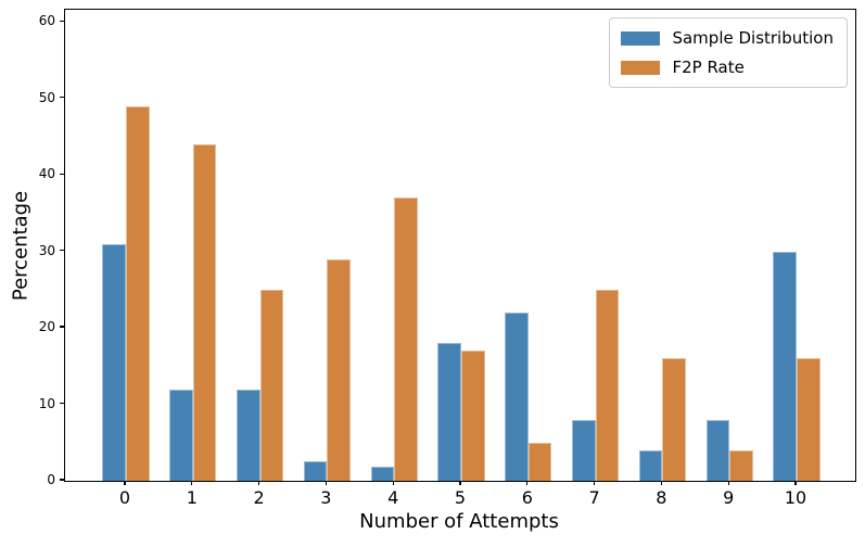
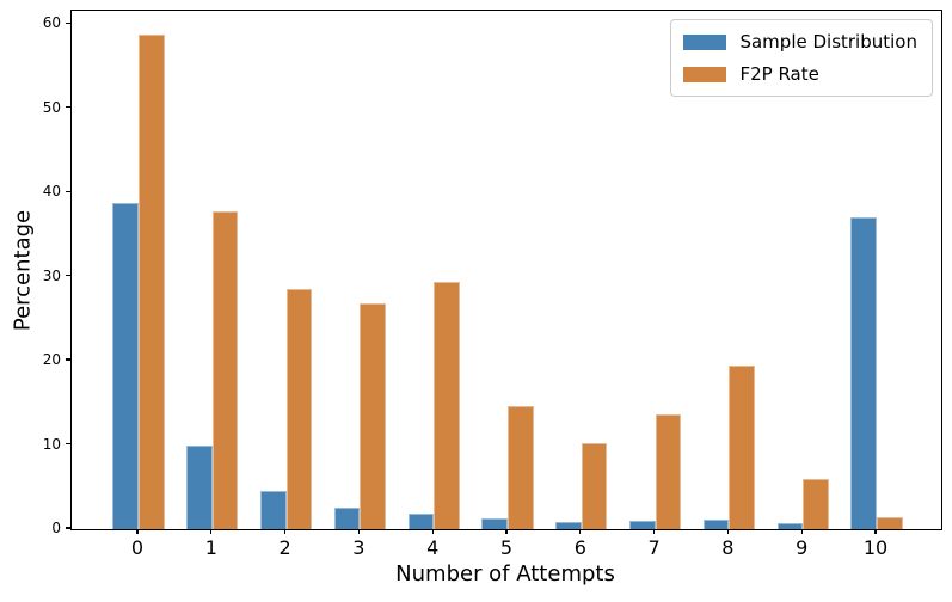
Sample Distribution/0: 31 -> 39
F2P Rate/0: 49 -> 59
Sample Distribution/1: 12 -> 10
F2P Rate/1: 44 -> 38
Sample Distribution/2: 12 -> 4
F2P Rate/2: 25 -> 28
F2P Rate/3: 29 -> 27
F2P Rate/4: 37 -> 29
Sample Distribution/5: 18 -> 1
F2P Rate/5: 17 -> 15
Sample Distribution/6: 22 -> 1
F2P Rate/6: 5 -> 10
Sample Distribution/7: 8 -> 1
F2P Rate/7: 25 -> 14
Sample Distribution/8: 4 -> 1
F2P Rate/8: 16 -> 20
Sample Distribution/9: 8 -> 1
F2P Rate/9: 4 -> 6
Sample Distribution/10: 30 -> 37
F2P Rate/10: 16 -> 1
